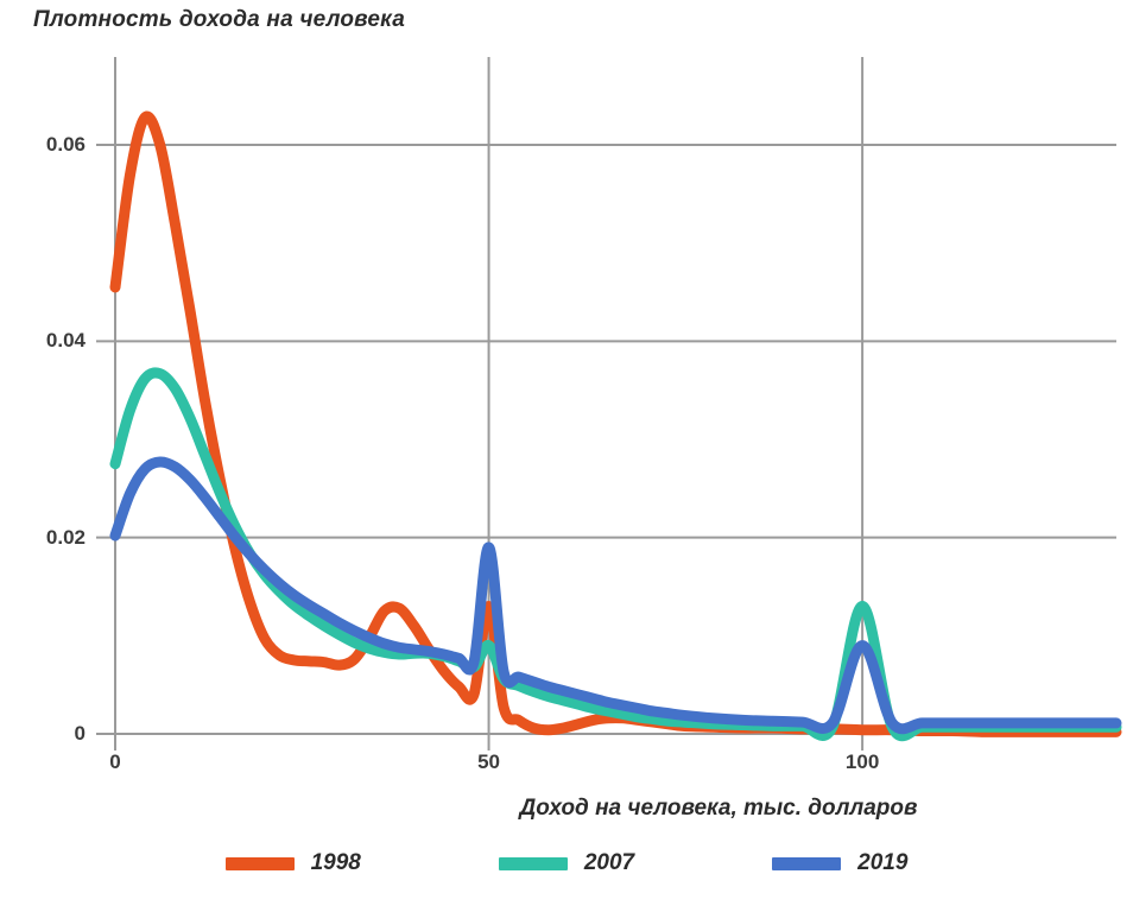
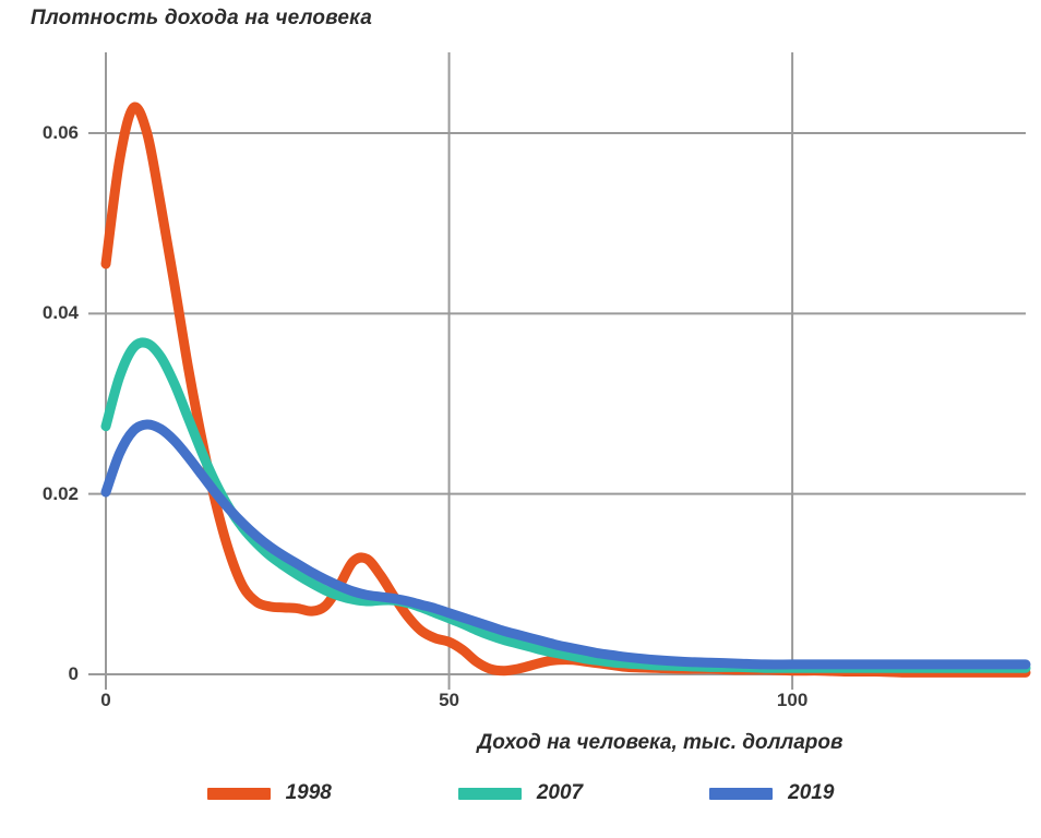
1998/50: 0.013 -> 0.004
2007/50: 0.009 -> 0.006
2019/50: 0.019 -> 0.007
2007/100: 0.013 -> 0.001
2019/100: 0.009 -> 0.001
